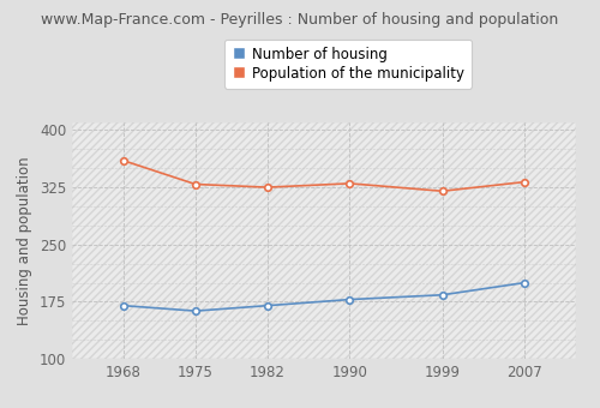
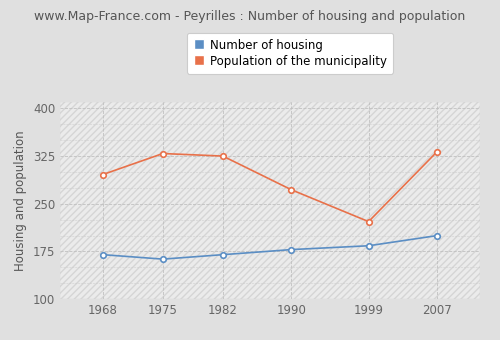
Population of the municipality/1968: 360 -> 296
Population of the municipality/1990: 330 -> 272
Population of the municipality/1999: 320 -> 222
